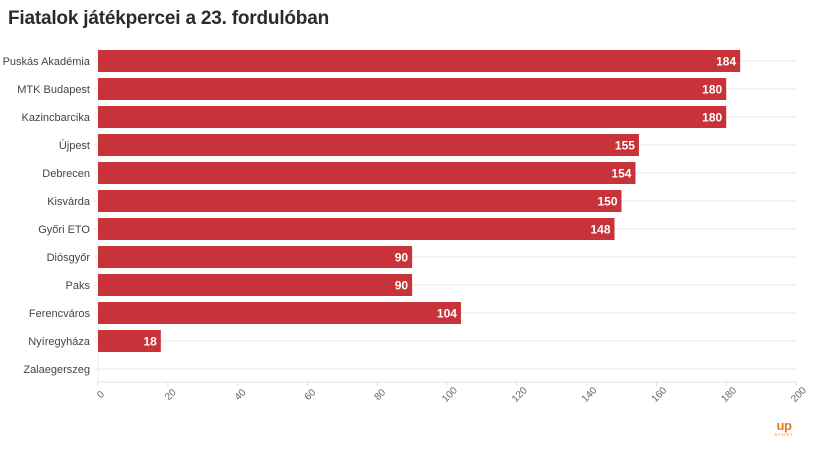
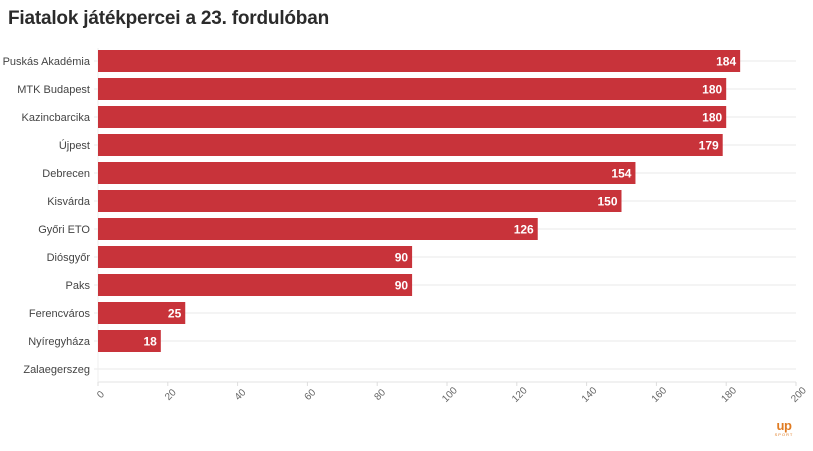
Újpest: 155 -> 179
Győri ETO: 148 -> 126
Ferencváros: 104 -> 25
